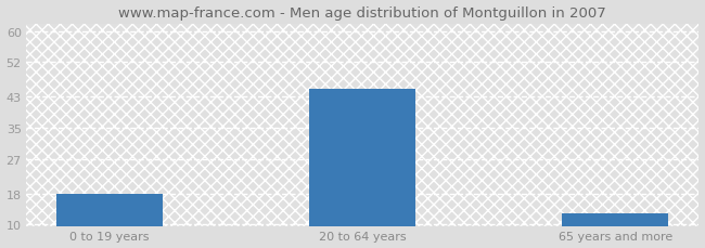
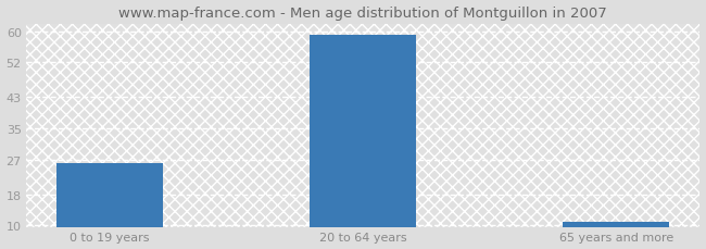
0 to 19 years: 18 -> 26
20 to 64 years: 45 -> 59
65 years and more: 13 -> 11
